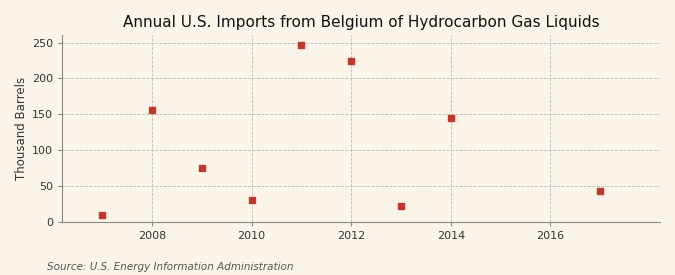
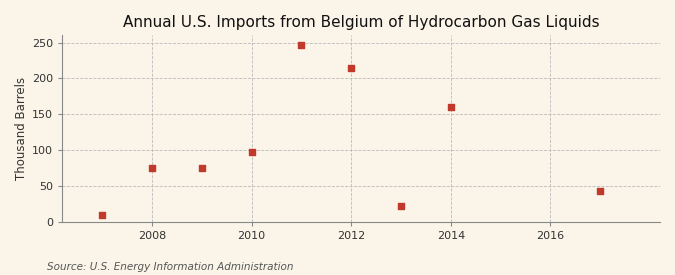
2008: 156 -> 75
2010: 30 -> 97
2012: 224 -> 215
2014: 144 -> 160
